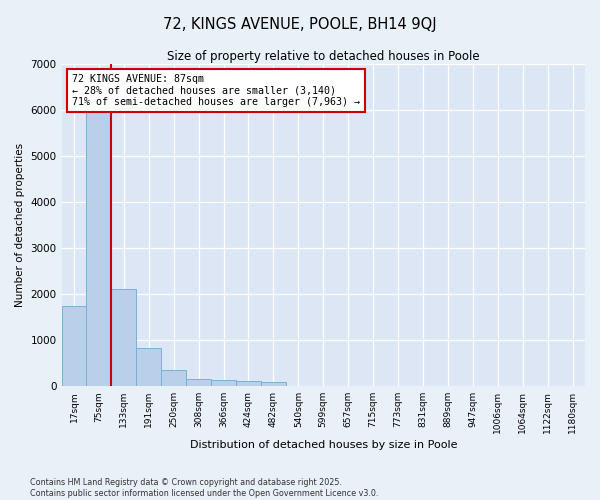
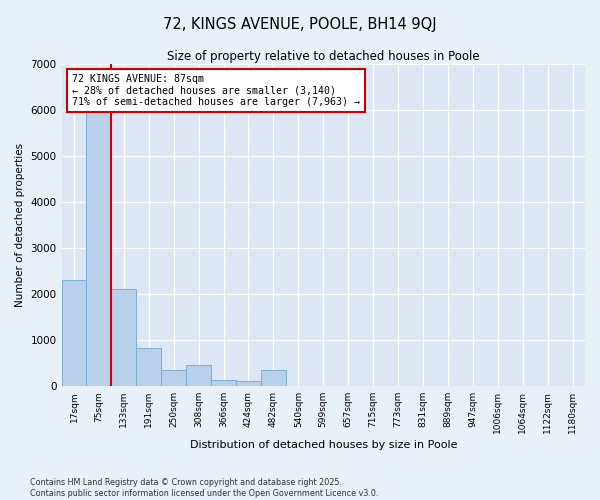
17sqm: 1750 -> 2300
308sqm: 160 -> 450
482sqm: 90 -> 350
